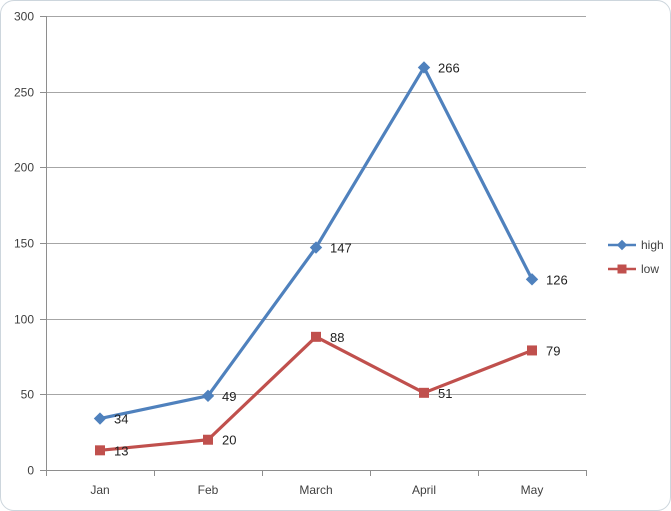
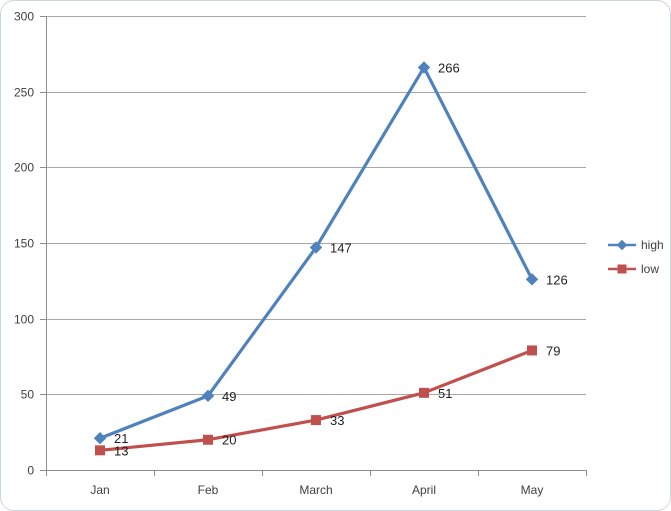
high/Jan: 34 -> 21
low/March: 88 -> 33
